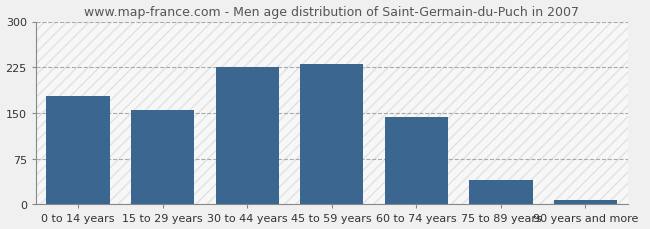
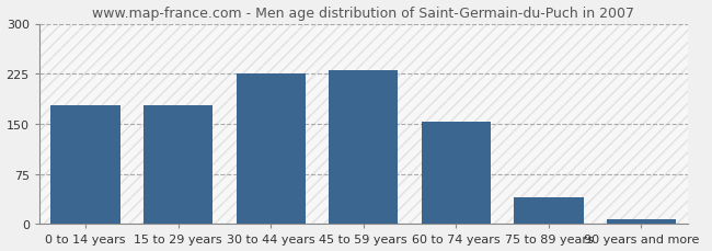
15 to 29 years: 155 -> 178
60 to 74 years: 144 -> 154
